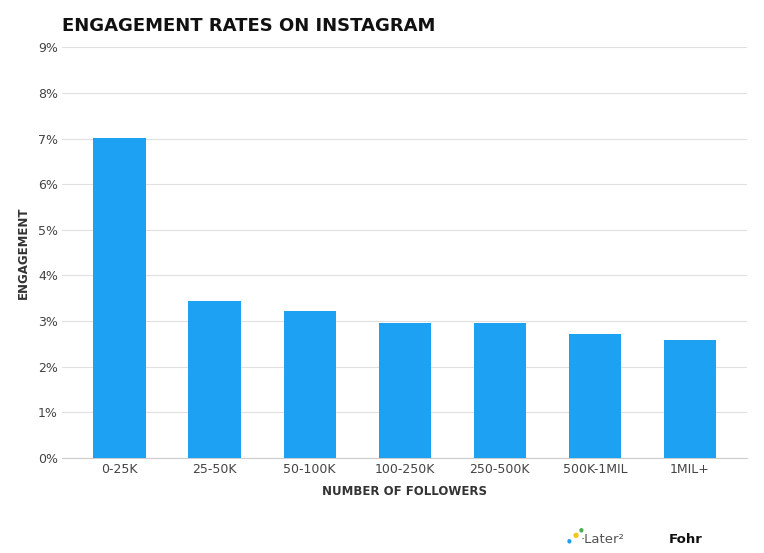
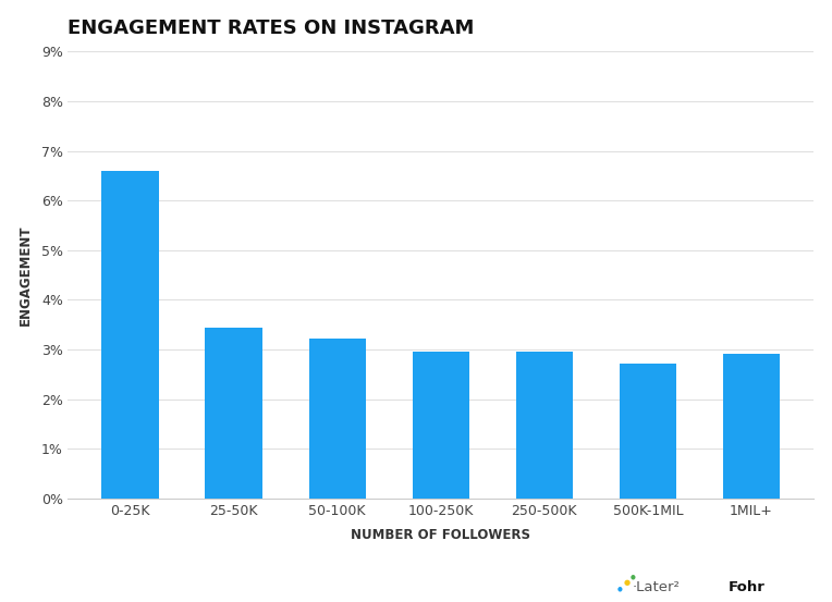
0-25K: 7.02% -> 6.60%
1MIL+: 2.58% -> 2.90%
